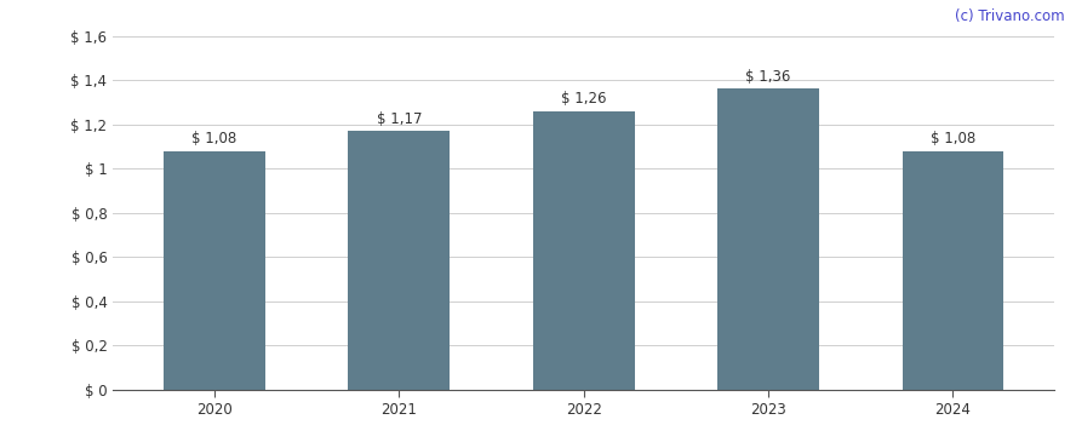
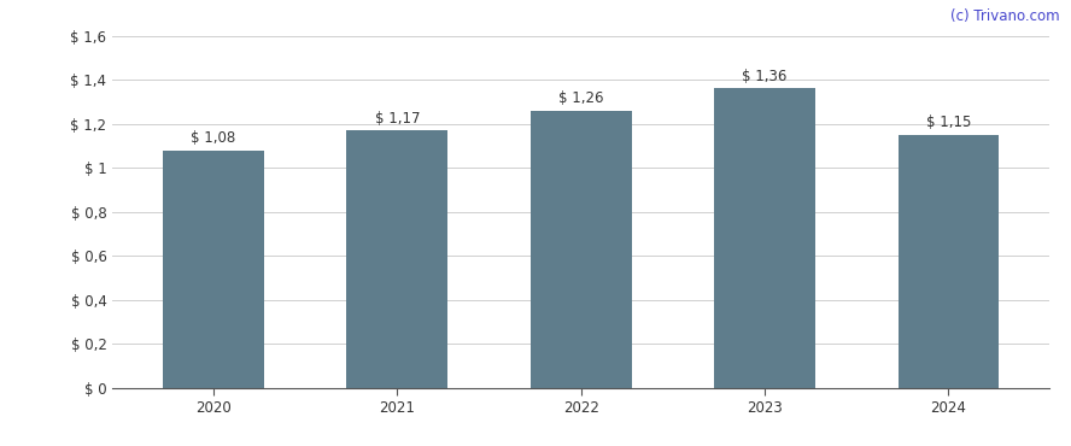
2024: 1,08 -> 1,15
